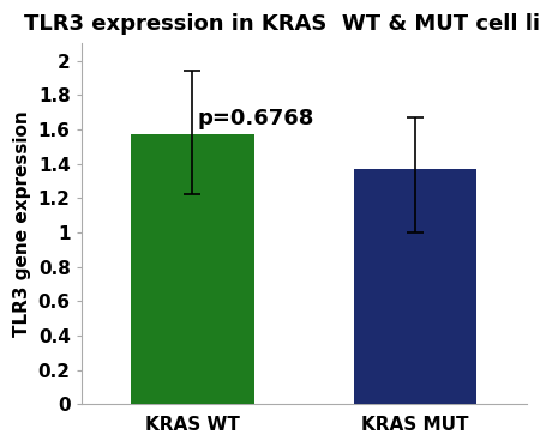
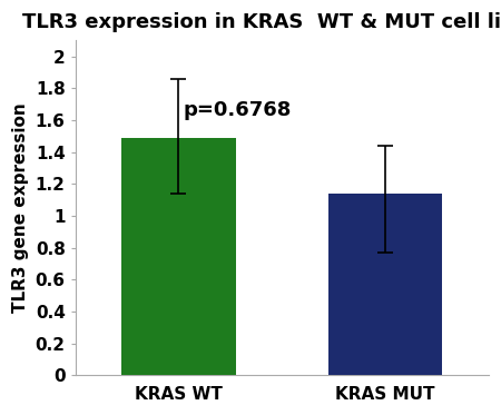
KRAS WT: 1.57 -> 1.49
KRAS MUT: 1.37 -> 1.14
